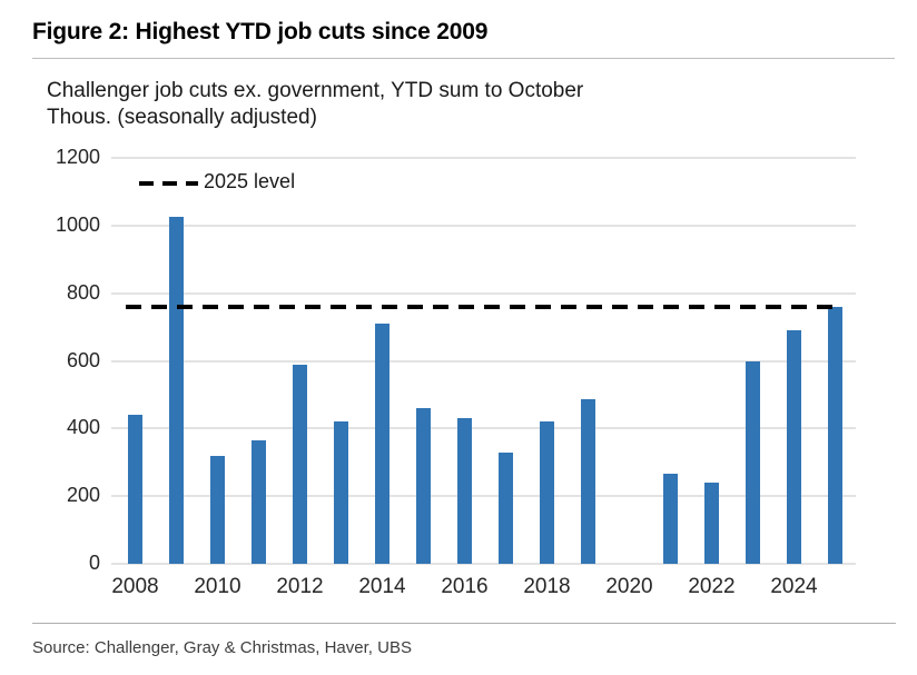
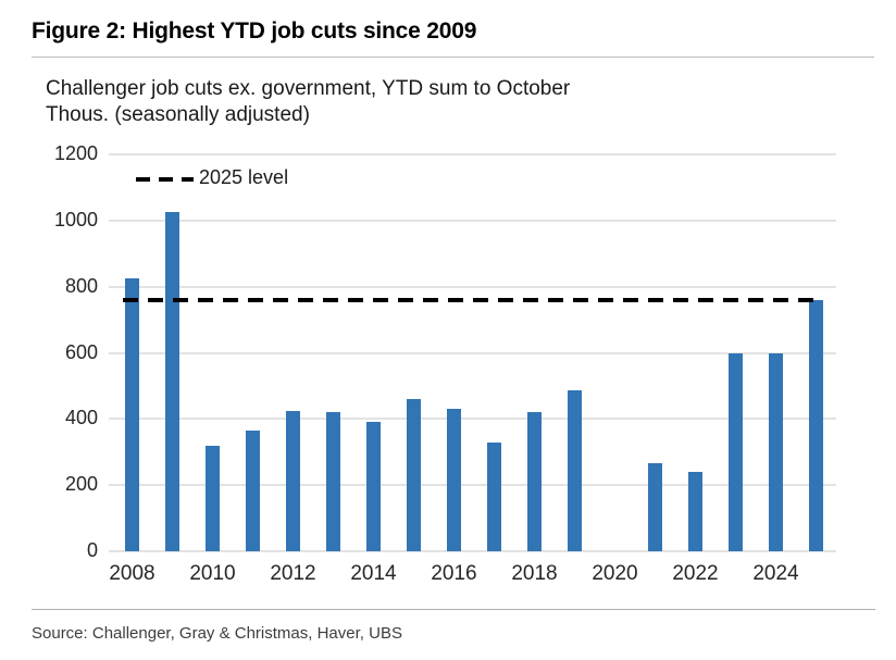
2008: 440 -> 820
2012: 590 -> 420
2014: 710 -> 390
2024: 690 -> 600
